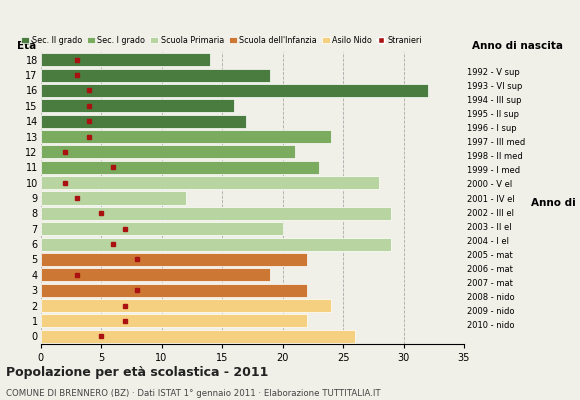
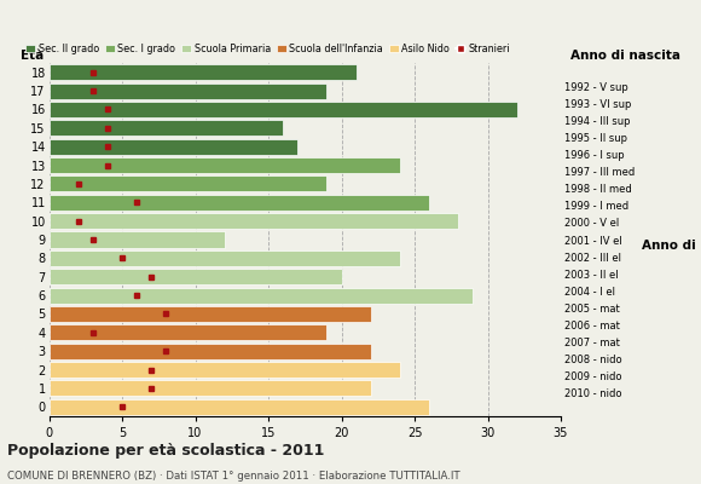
18: 14 -> 21
12: 21 -> 19
11: 23 -> 26
8: 29 -> 24
